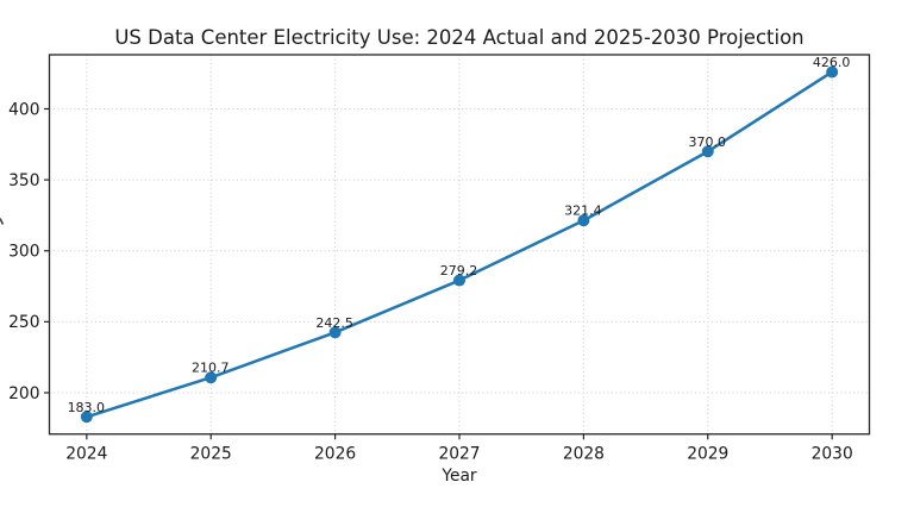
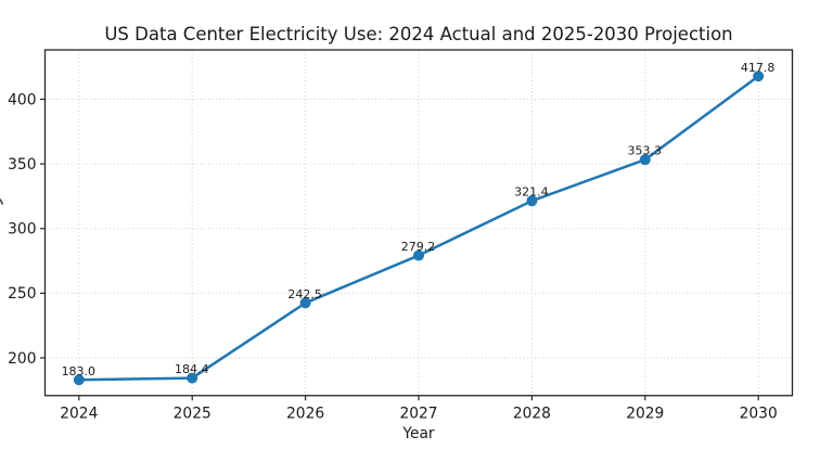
2025: 210.7 -> 184.4
2029: 370.0 -> 353.3
2030: 426.0 -> 417.8
